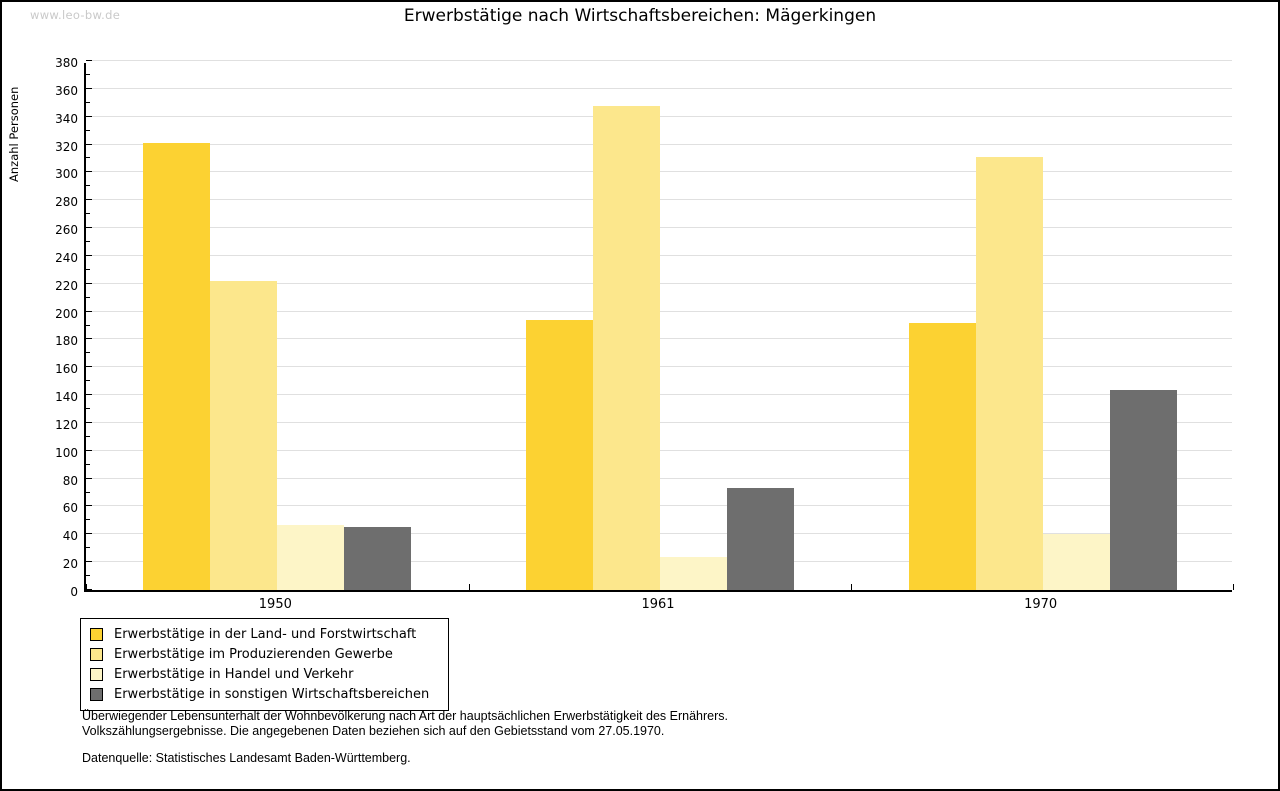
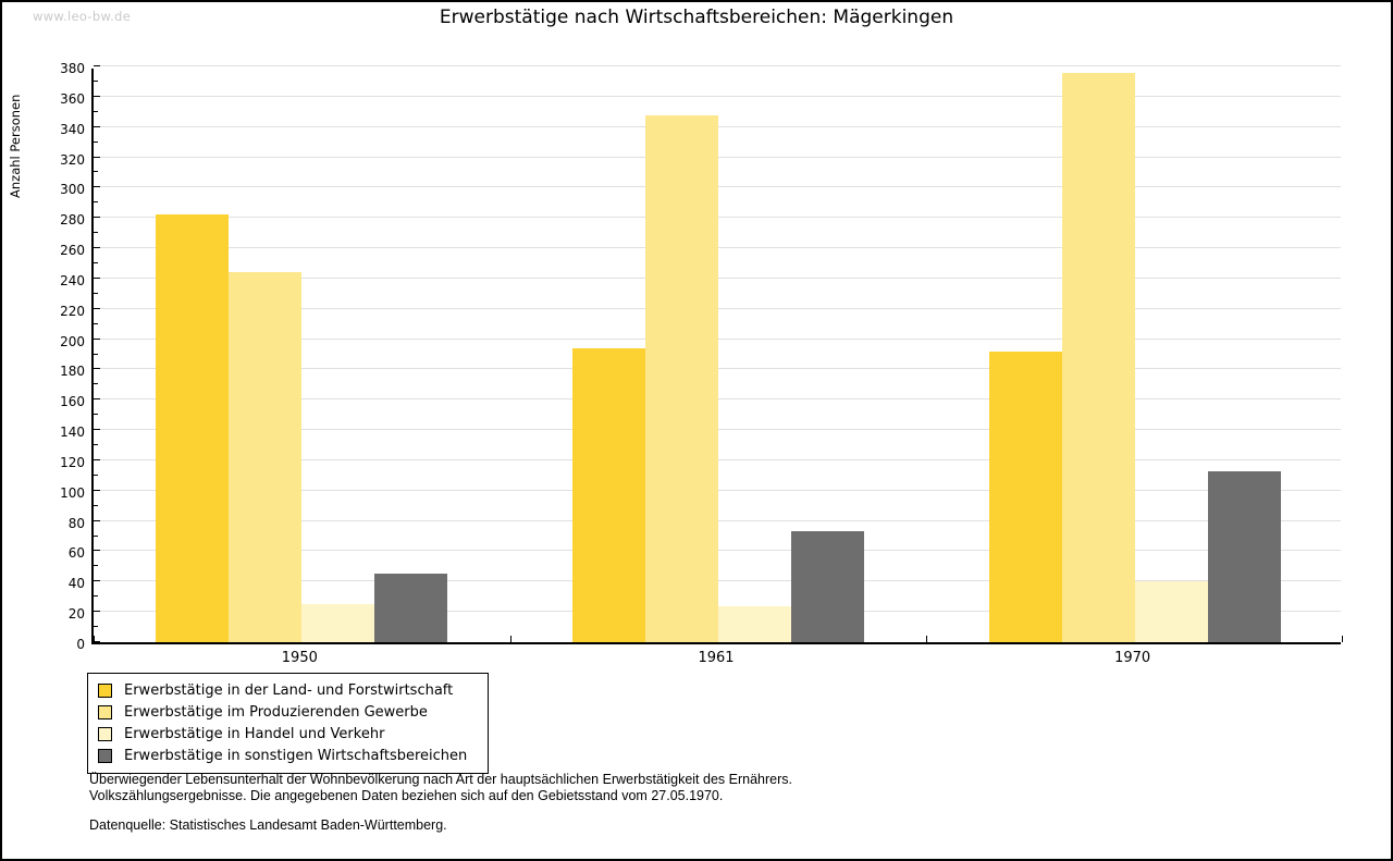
Erwerbstätige in der Land- und Forstwirtschaft/1950: 321 -> 282
Erwerbstätige im Produzierenden Gewerbe/1950: 222 -> 244
Erwerbstätige in Handel und Verkehr/1950: 47 -> 25
Erwerbstätige im Produzierenden Gewerbe/1970: 311 -> 376
Erwerbstätige in sonstigen Wirtschaftsbereichen/1970: 144 -> 113
